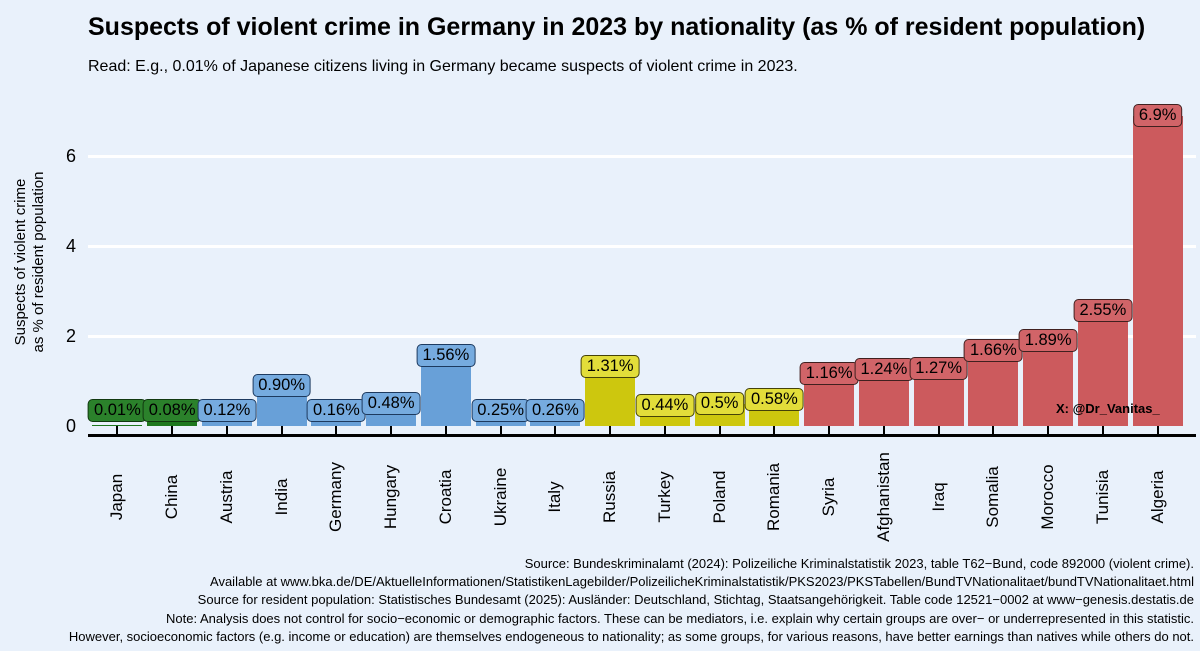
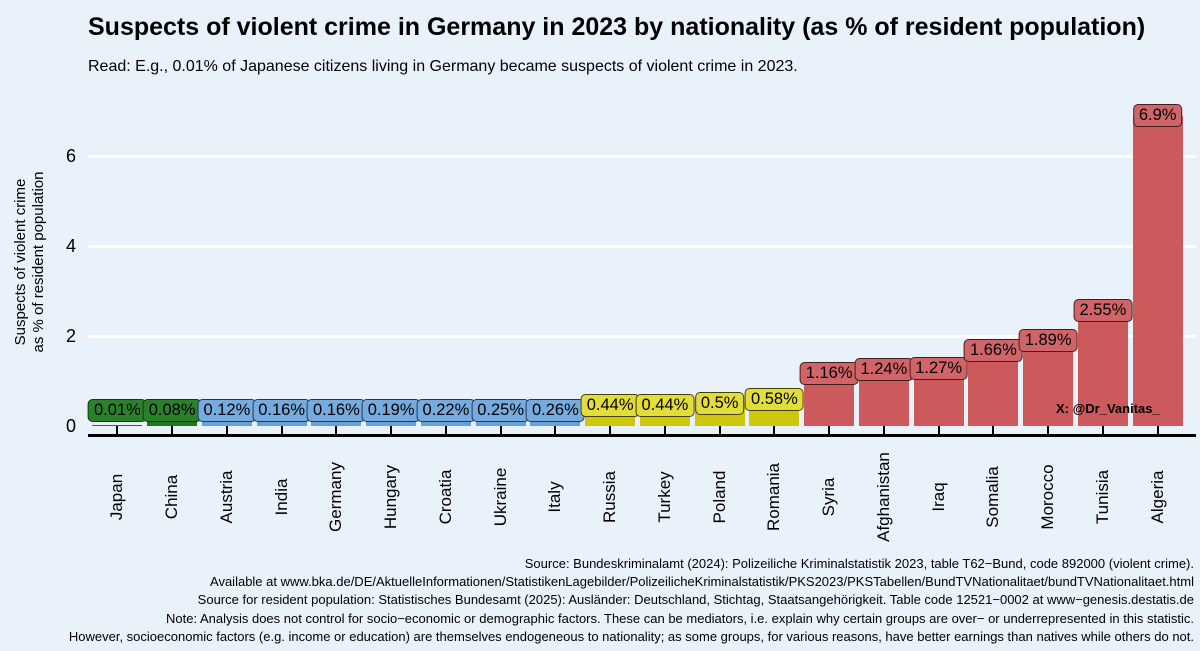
India: 0.90% -> 0.16%
Hungary: 0.48% -> 0.19%
Croatia: 1.56% -> 0.22%
Russia: 1.31% -> 0.44%
